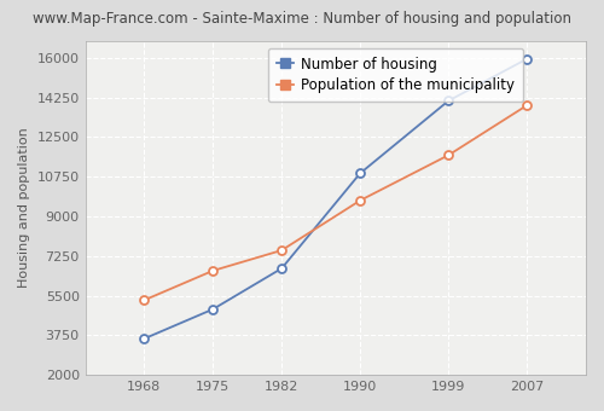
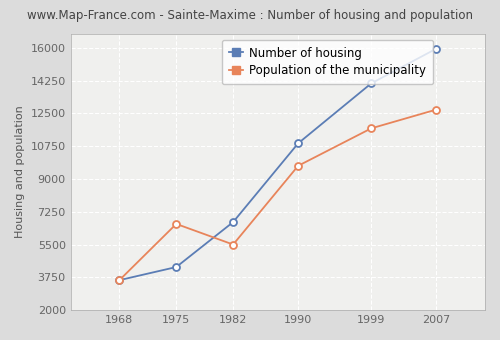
Population of the municipality/1968: 5300 -> 3600
Number of housing/1975: 4900 -> 4300
Population of the municipality/1982: 7500 -> 5500
Population of the municipality/2007: 13900 -> 12700
